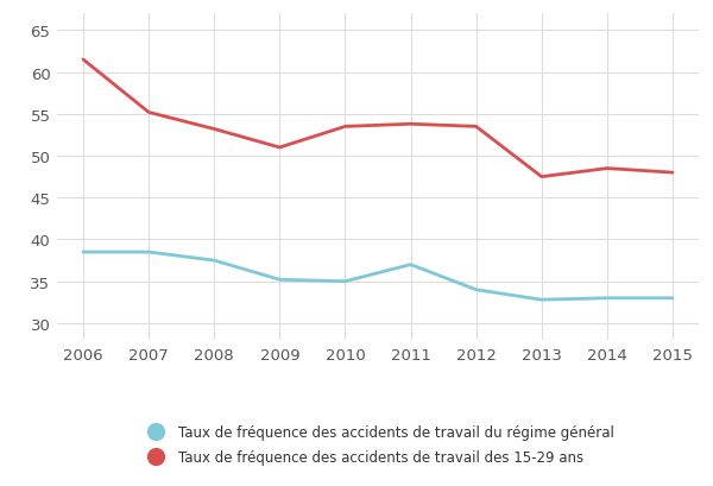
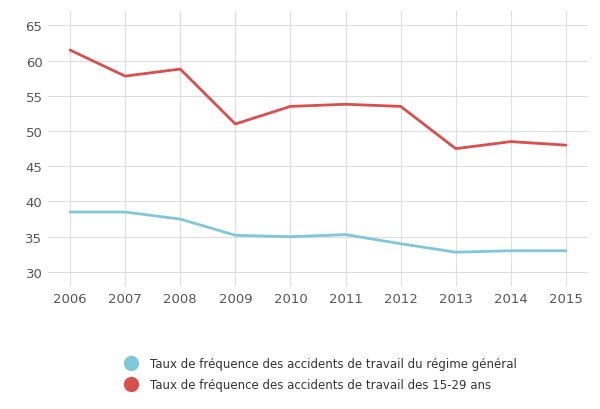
Taux de fréquence des accidents de travail des 15-29 ans/2007: 55.2 -> 57.8
Taux de fréquence des accidents de travail des 15-29 ans/2008: 53.2 -> 58.8
Taux de fréquence des accidents de travail du régime général/2011: 37.0 -> 35.3
